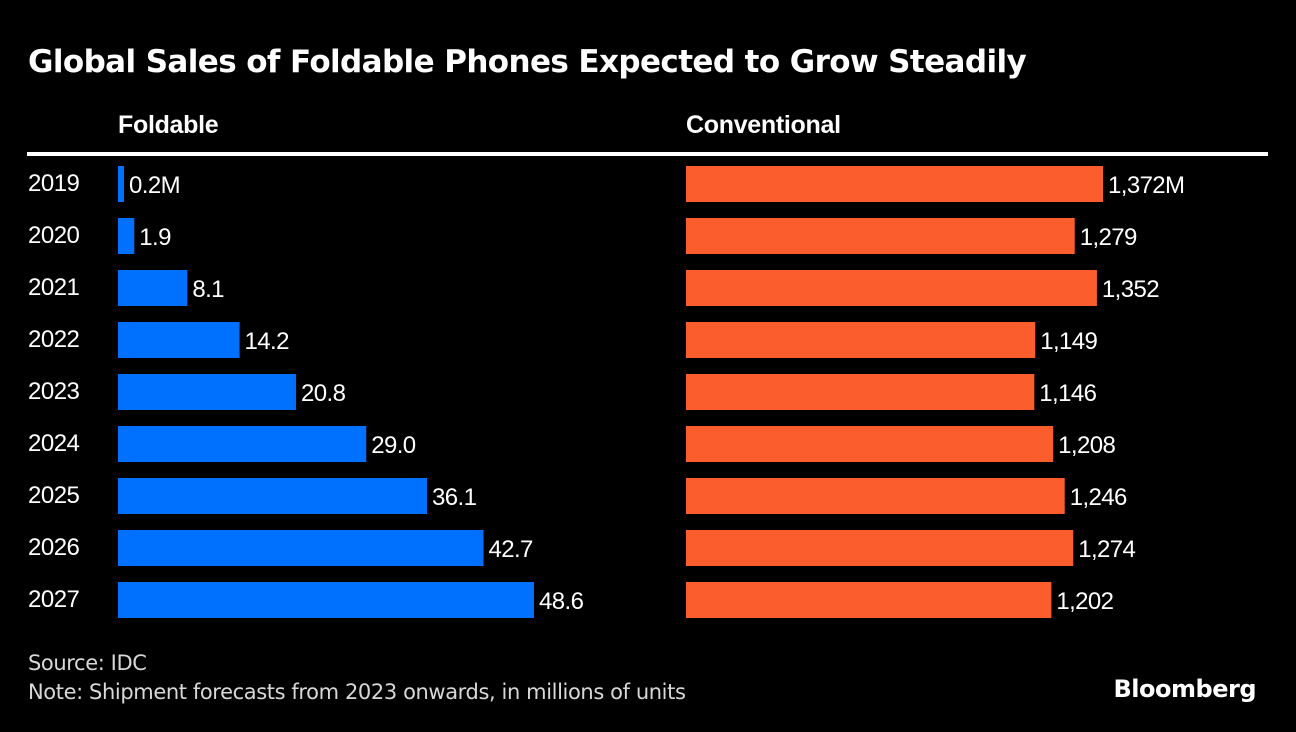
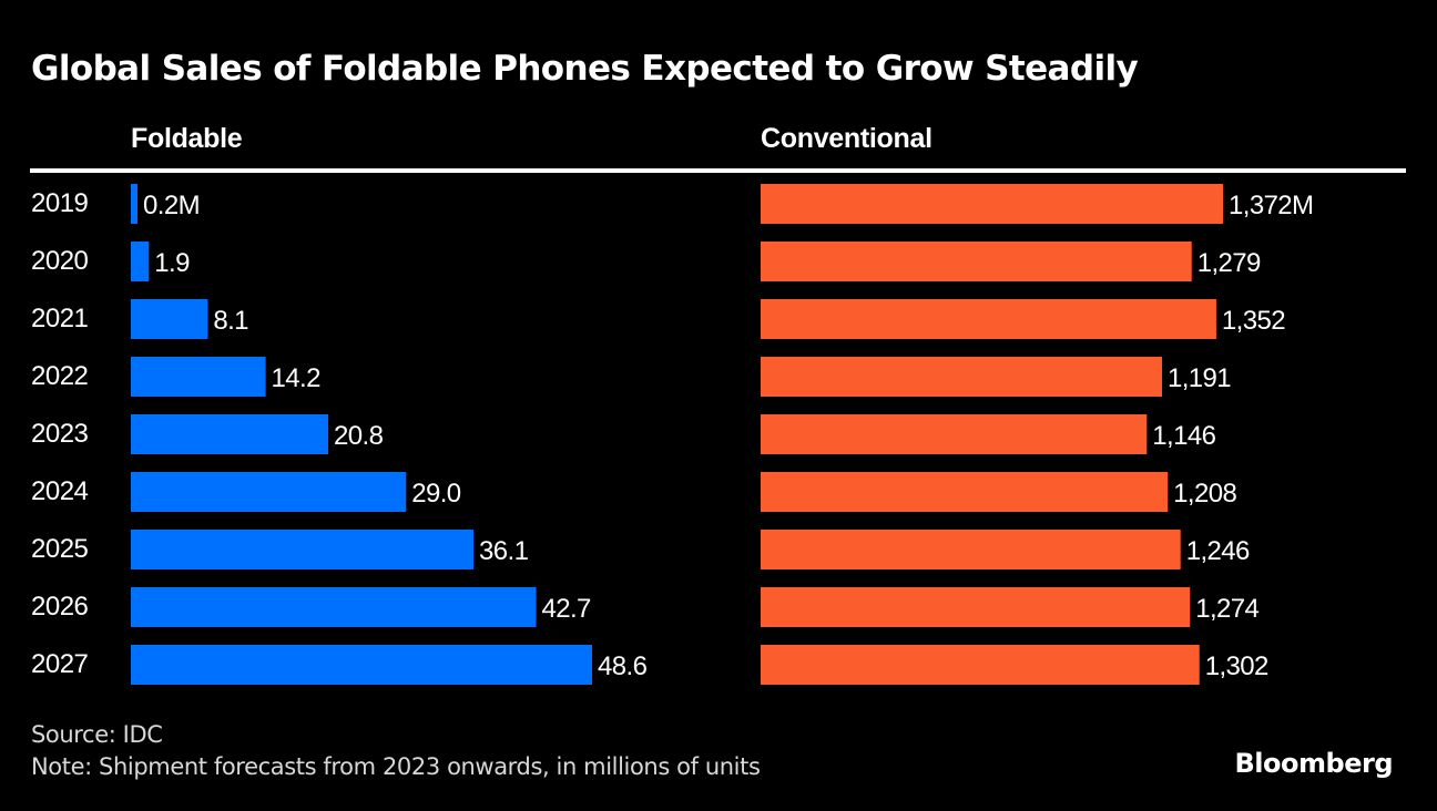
Conventional/2022: 1,149 -> 1,191
Conventional/2027: 1,202 -> 1,302
